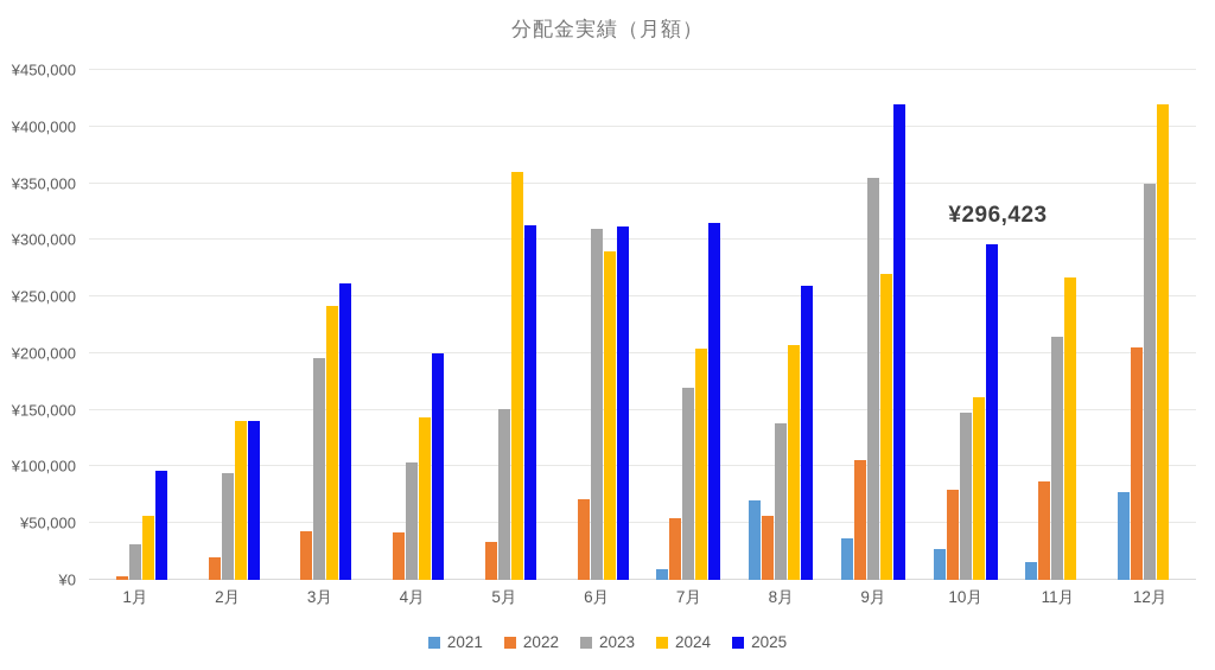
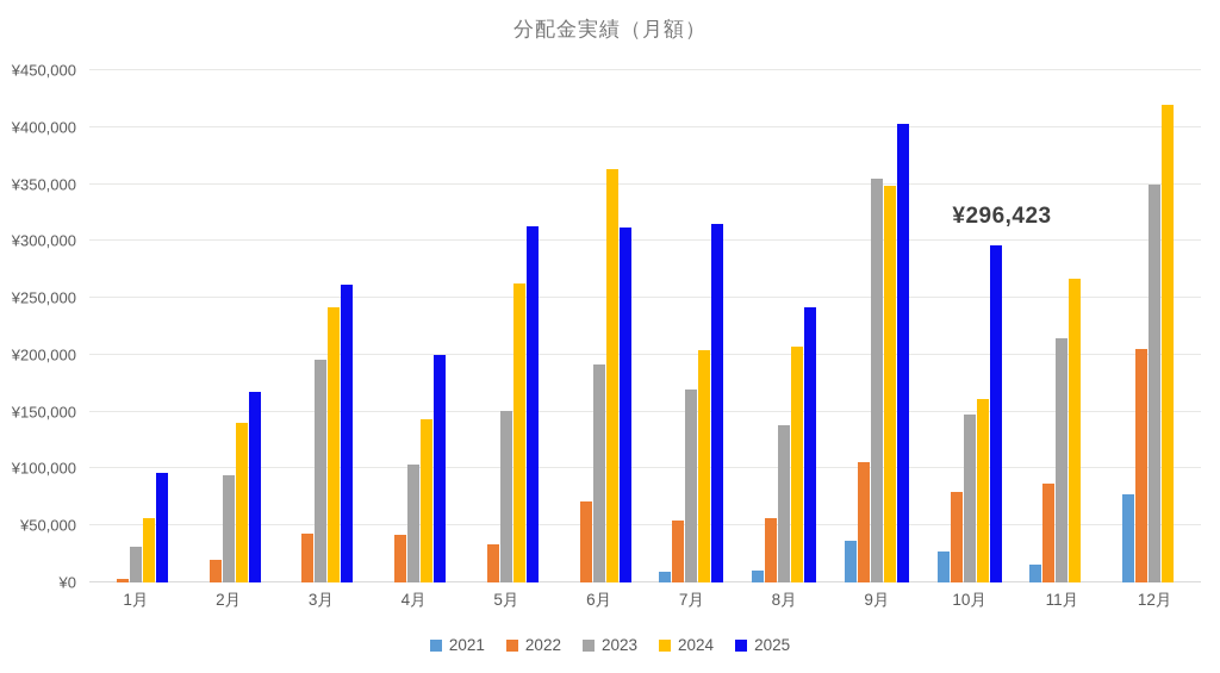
2025/2月: ¥140000 -> ¥170000
2024/5月: ¥360000 -> ¥260000
2023/6月: ¥310000 -> ¥190000
2024/6月: ¥290000 -> ¥360000
2021/8月: ¥70000 -> ¥10000
2025/8月: ¥260000 -> ¥240000
2024/9月: ¥270000 -> ¥350000
2025/9月: ¥420000 -> ¥400000
